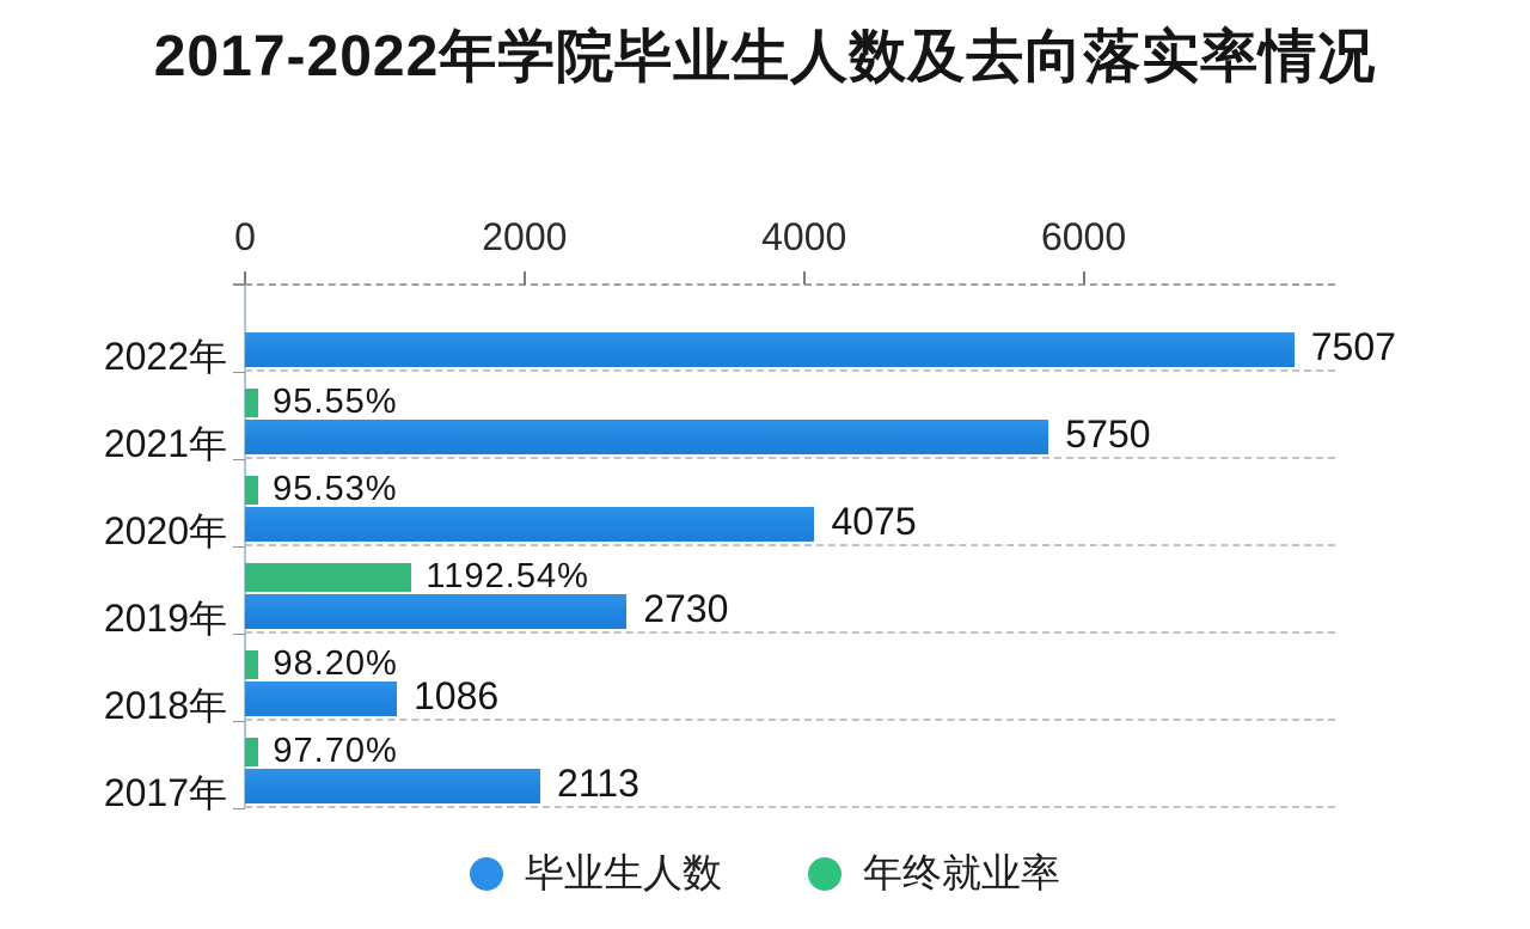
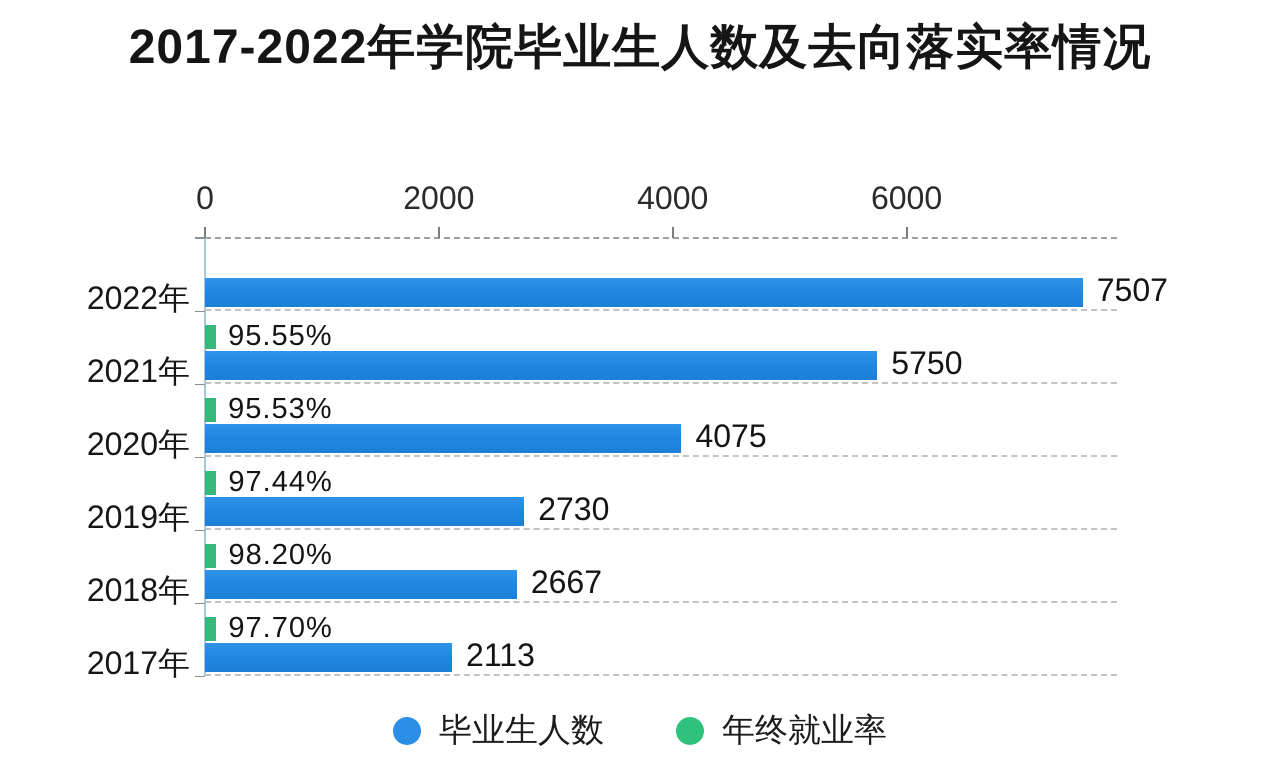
年终就业率/2019年: 1192.54% -> 97.44%
毕业生人数/2018年: 1086 -> 2667
